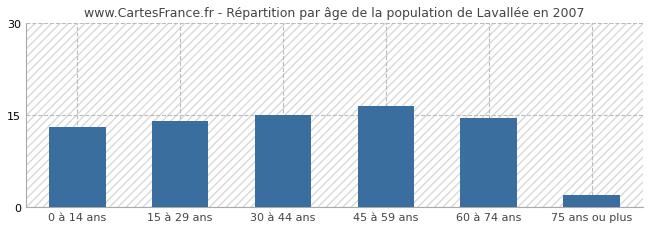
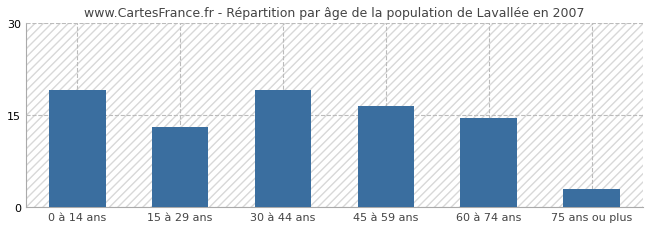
0 à 14 ans: 13.0 -> 19.0
15 à 29 ans: 14.0 -> 13.0
30 à 44 ans: 15.0 -> 19.0
75 ans ou plus: 2.0 -> 3.0
